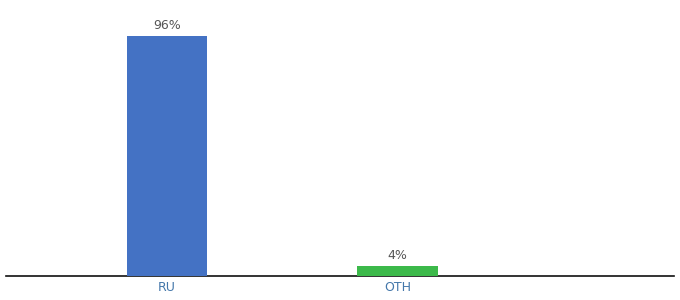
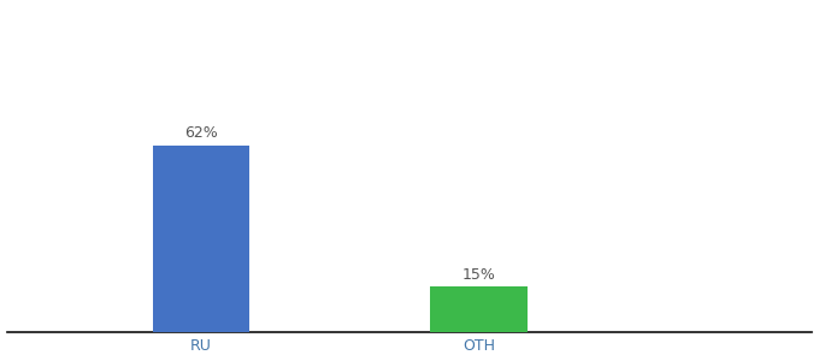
RU: 96% -> 62%
OTH: 4% -> 15%
